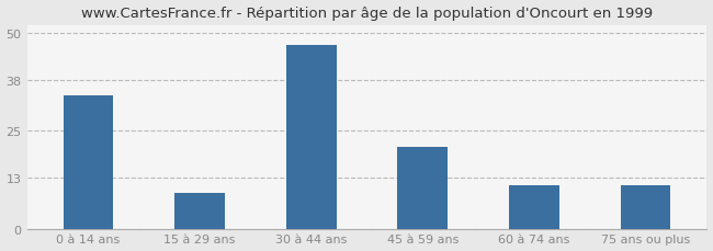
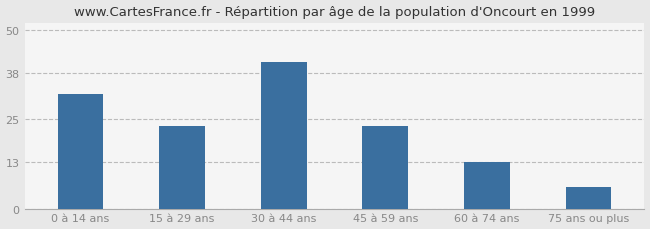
0 à 14 ans: 34 -> 32
15 à 29 ans: 9 -> 23
30 à 44 ans: 47 -> 41
45 à 59 ans: 21 -> 23
60 à 74 ans: 11 -> 13
75 ans ou plus: 11 -> 6
